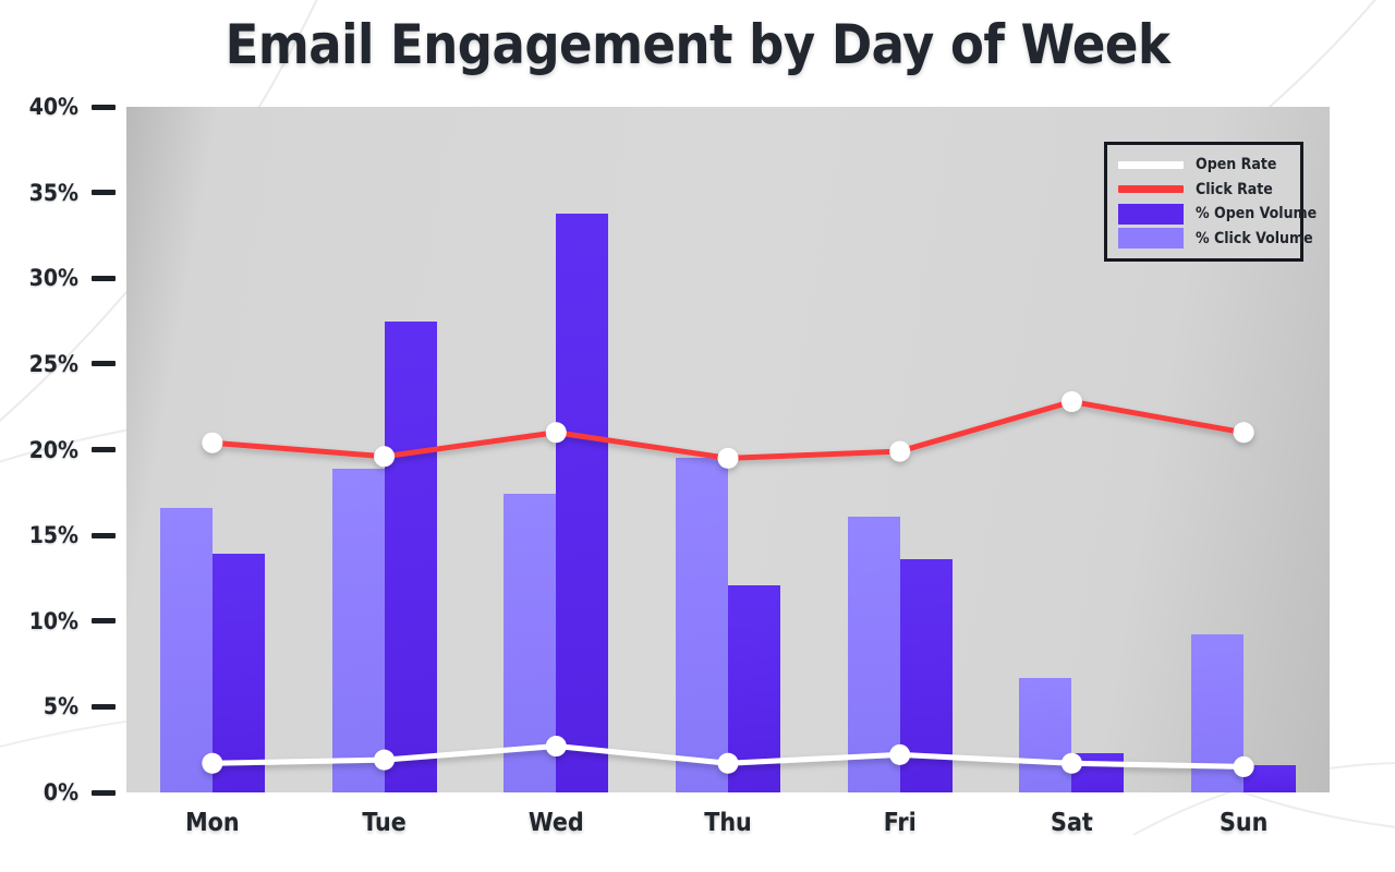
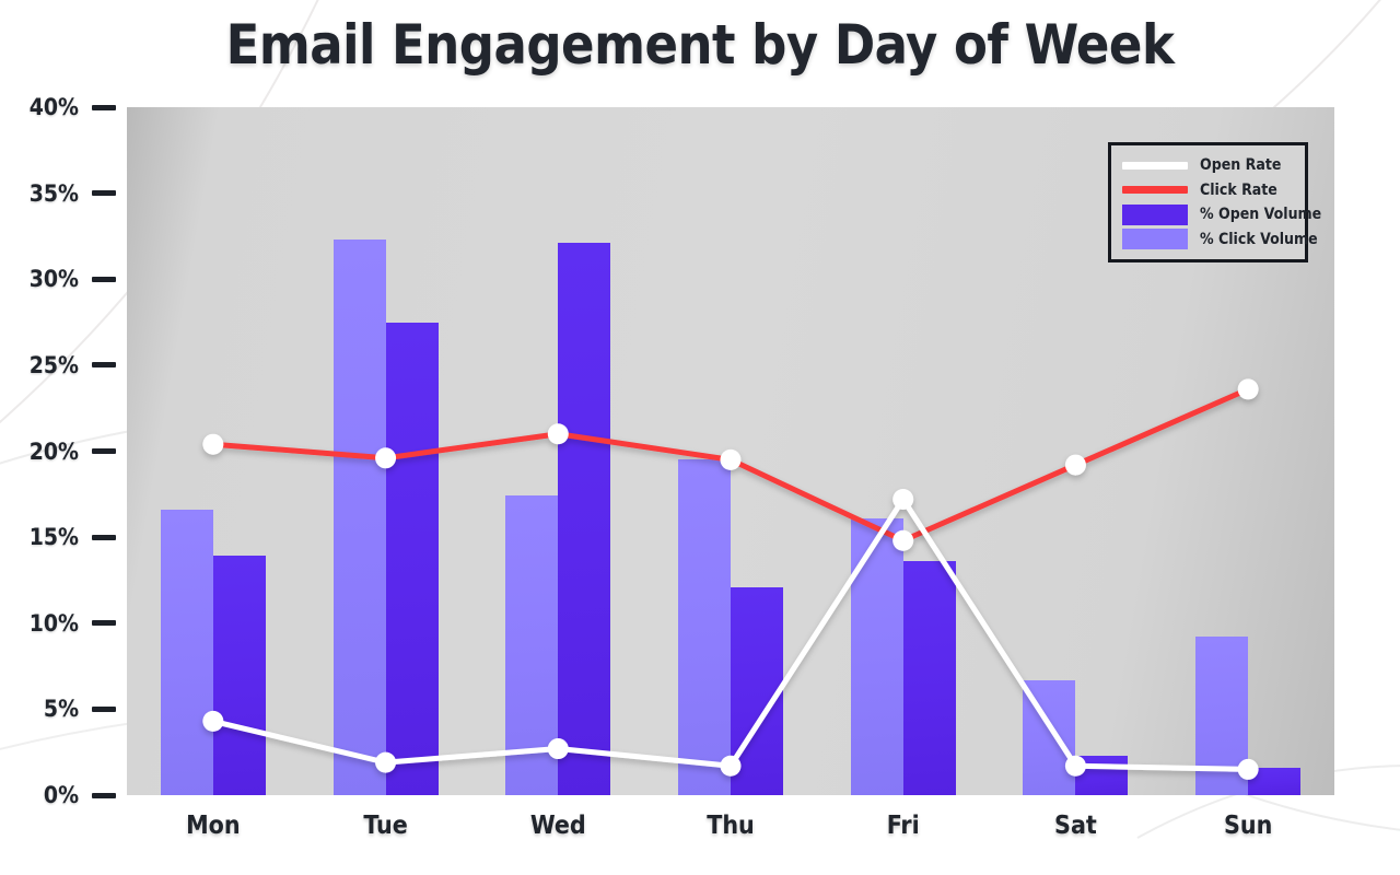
Open Rate/Mon: 1.7% -> 4.3%
% Click Volume/Tue: 18.9% -> 32.3%
% Open Volume/Wed: 33.8% -> 32.1%
Click Rate/Fri: 19.9% -> 14.8%
Open Rate/Fri: 2.2% -> 17.2%
Click Rate/Sat: 22.8% -> 19.2%
Click Rate/Sun: 21.0% -> 23.6%
